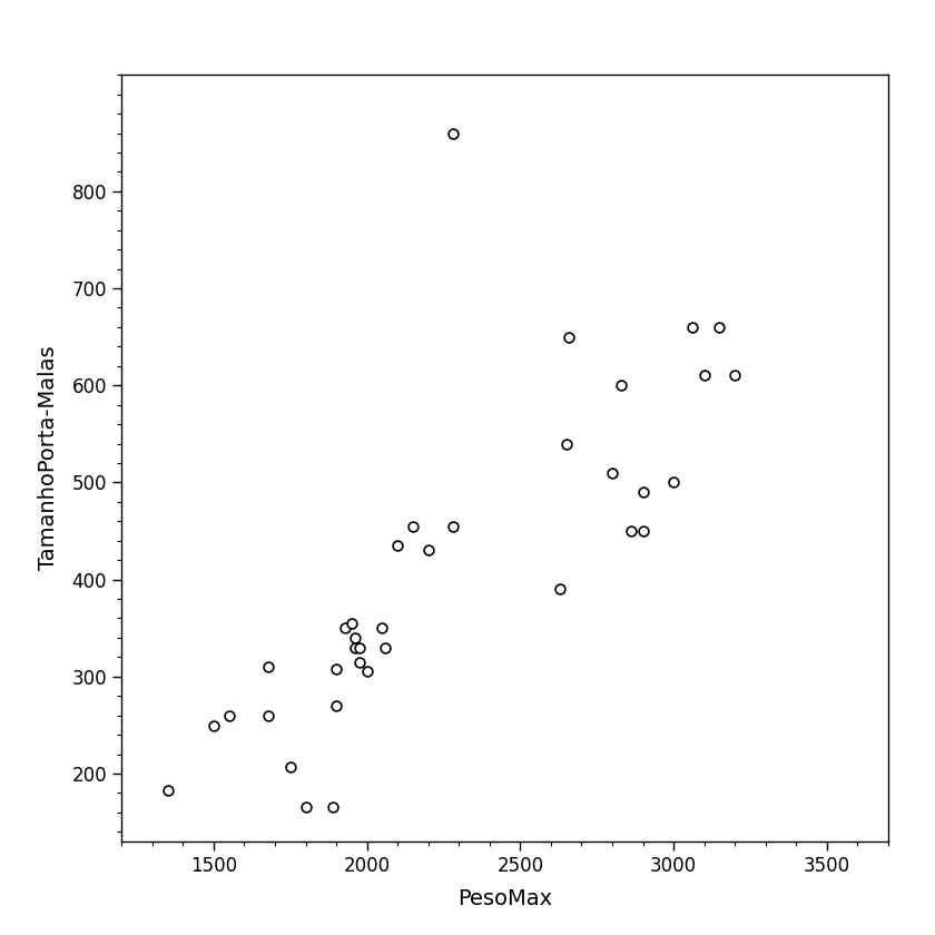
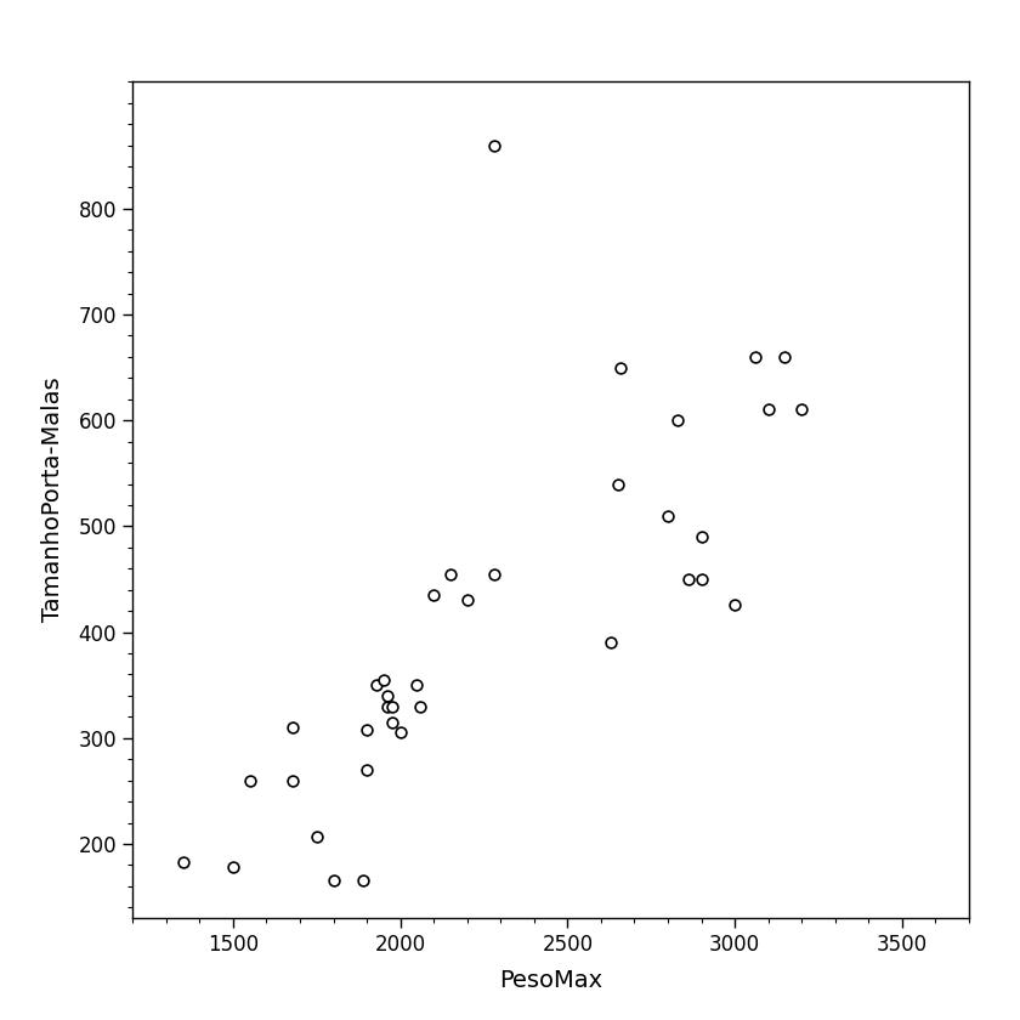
1500: 249 -> 178
3000: 500 -> 426
